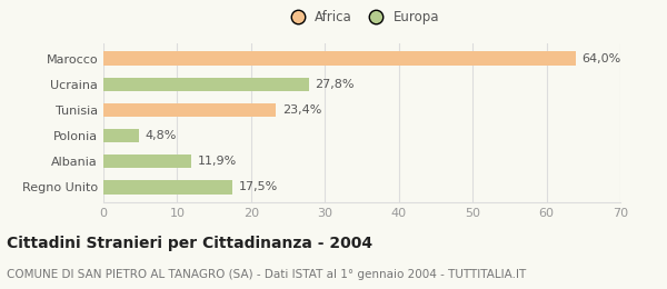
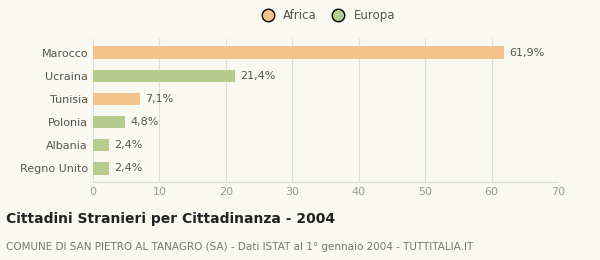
Marocco: 64,0% -> 61,9%
Ucraina: 27,8% -> 21,4%
Tunisia: 23,4% -> 7,1%
Albania: 11,9% -> 2,4%
Regno Unito: 17,5% -> 2,4%
